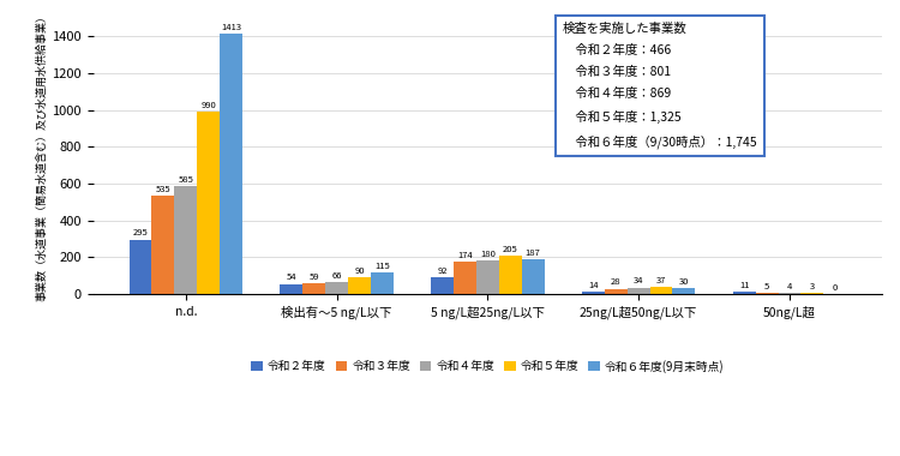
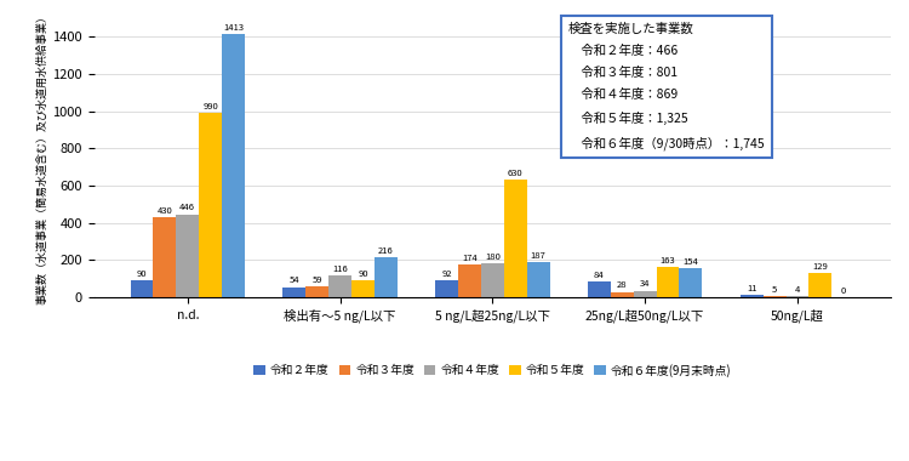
令和２年度/n.d.: 295 -> 90
令和３年度/n.d.: 535 -> 430
令和４年度/n.d.: 585 -> 446
令和４年度/検出有～5 ng/L以下: 66 -> 116
令和６年度(9月末時点)/検出有～5 ng/L以下: 115 -> 216
令和５年度/5 ng/L超25ng/L以下: 205 -> 630
令和２年度/25ng/L超50ng/L以下: 14 -> 84
令和５年度/25ng/L超50ng/L以下: 37 -> 163
令和６年度(9月末時点)/25ng/L超50ng/L以下: 30 -> 154
令和５年度/50ng/L超: 3 -> 129
